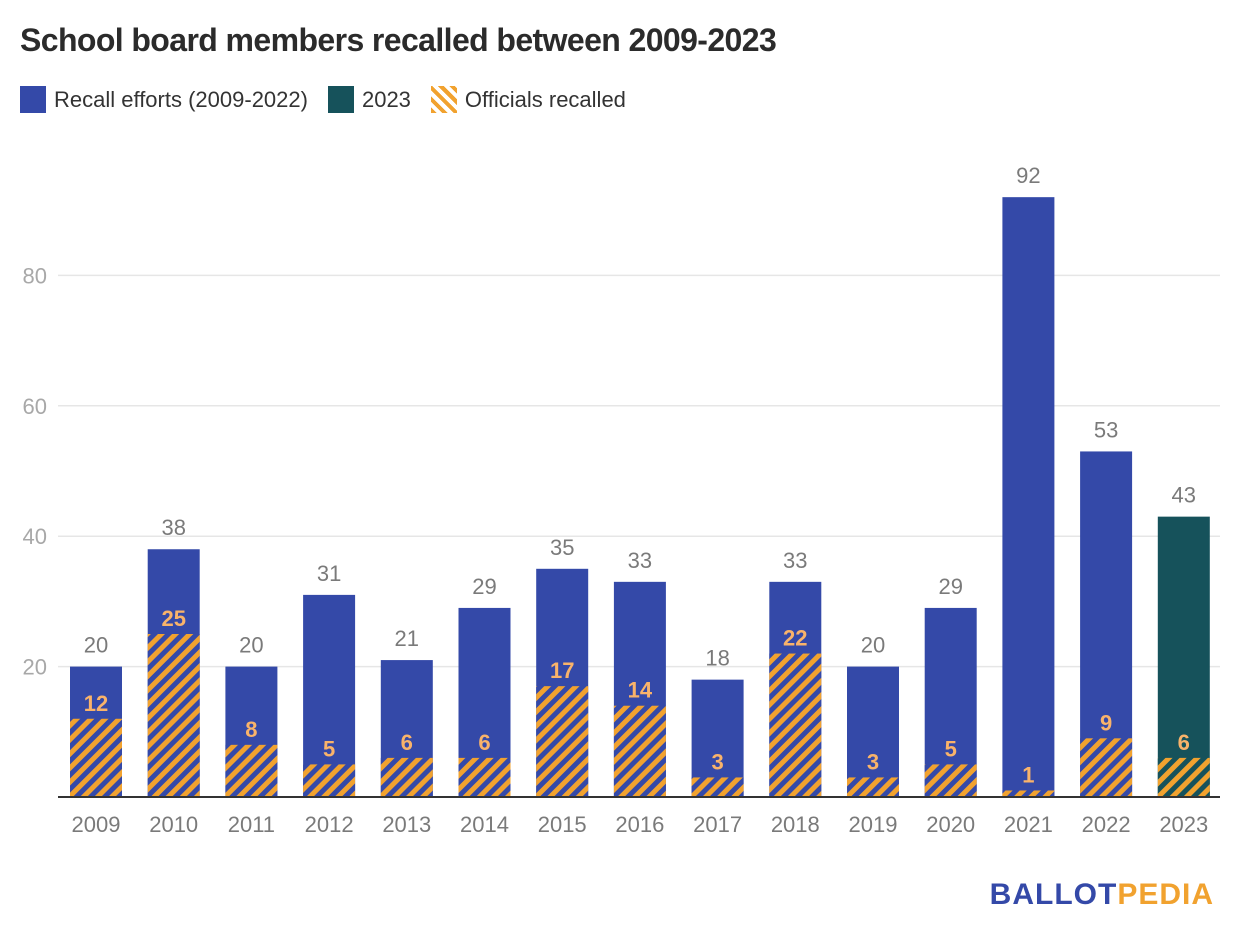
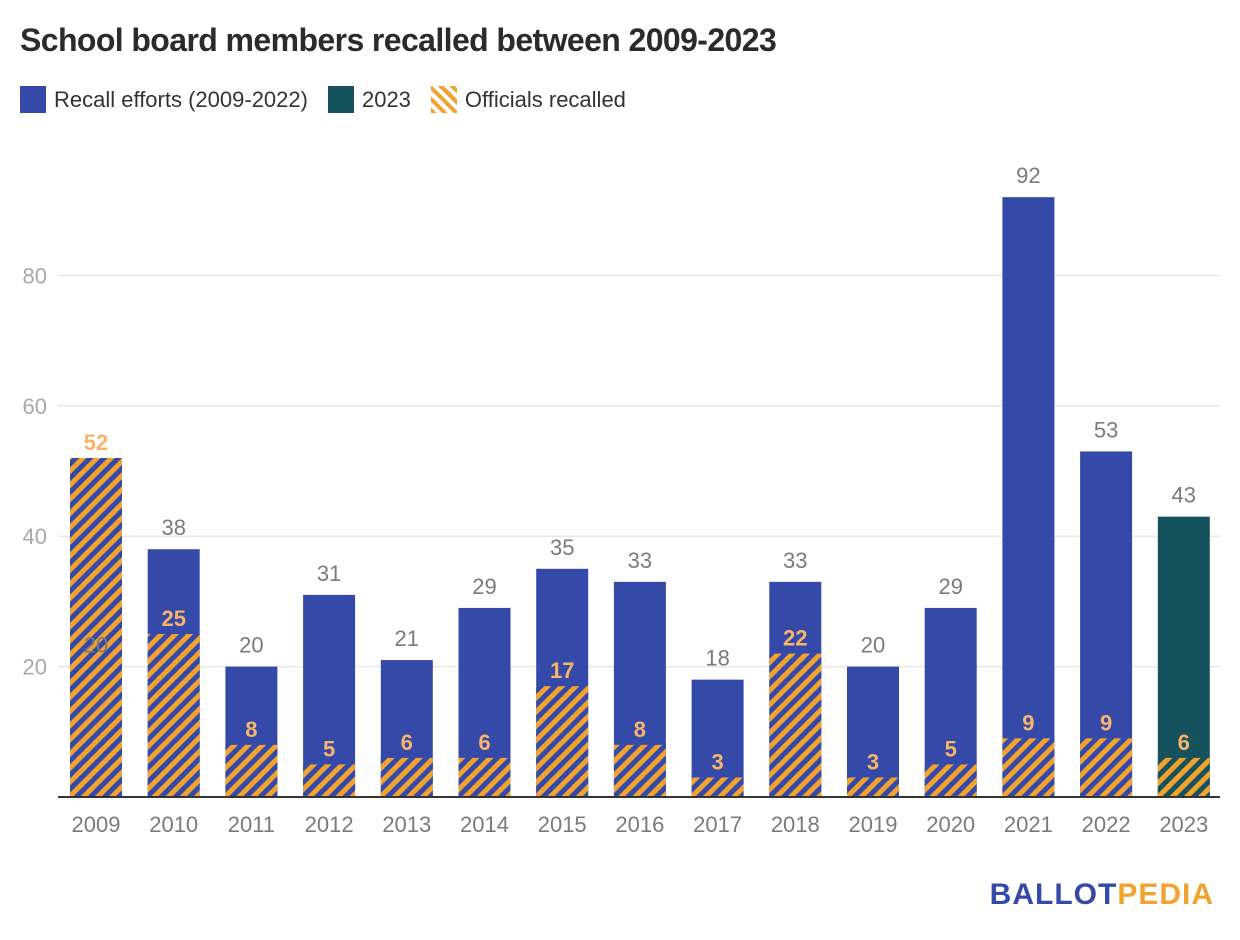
Officials recalled/2009: 12 -> 52
Officials recalled/2016: 14 -> 8
Officials recalled/2021: 1 -> 9
